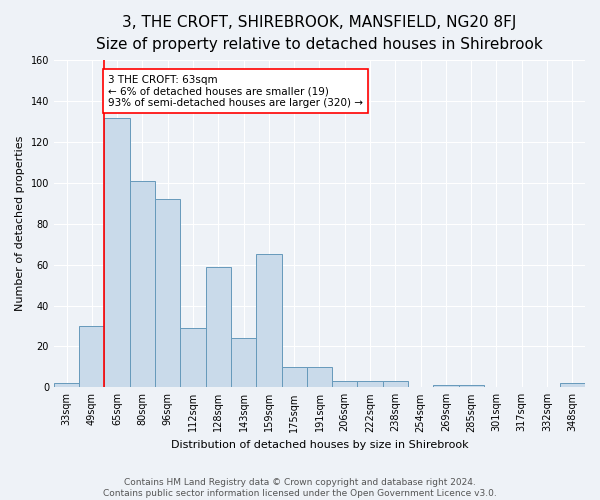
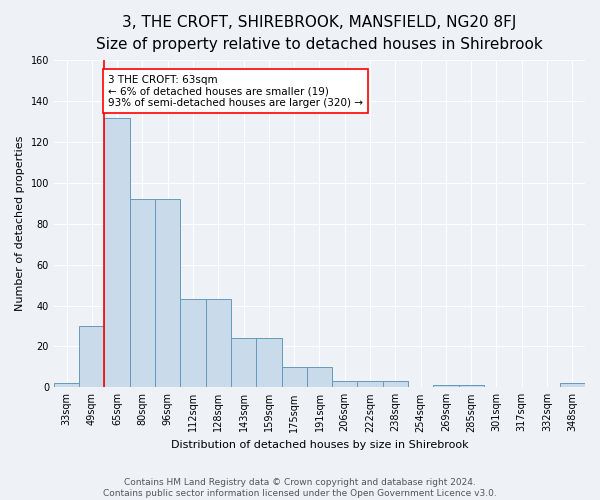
80sqm: 101 -> 92
112sqm: 29 -> 43
128sqm: 59 -> 43
159sqm: 65 -> 24
